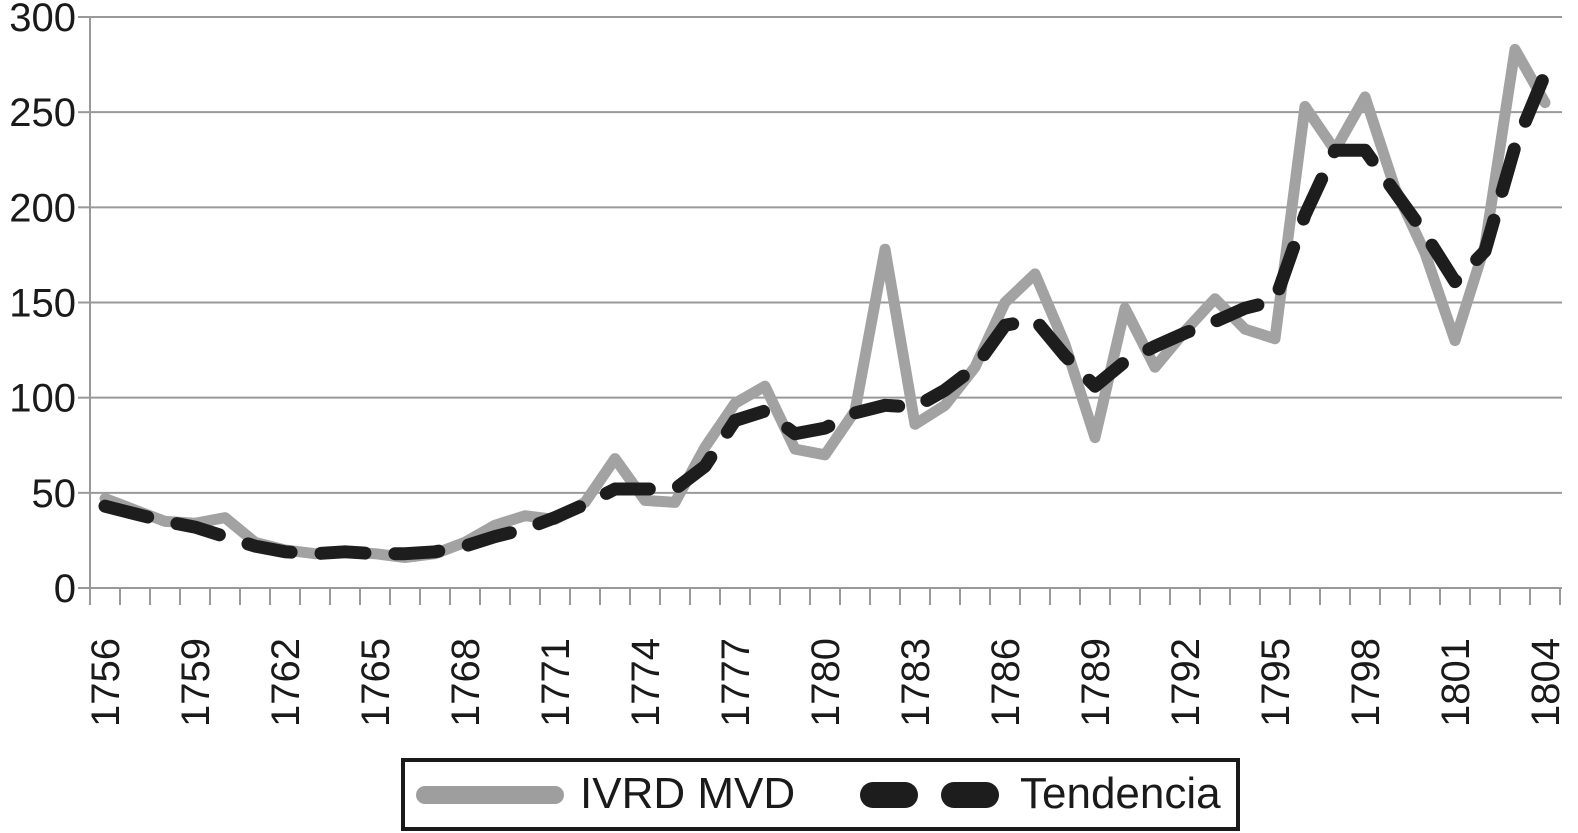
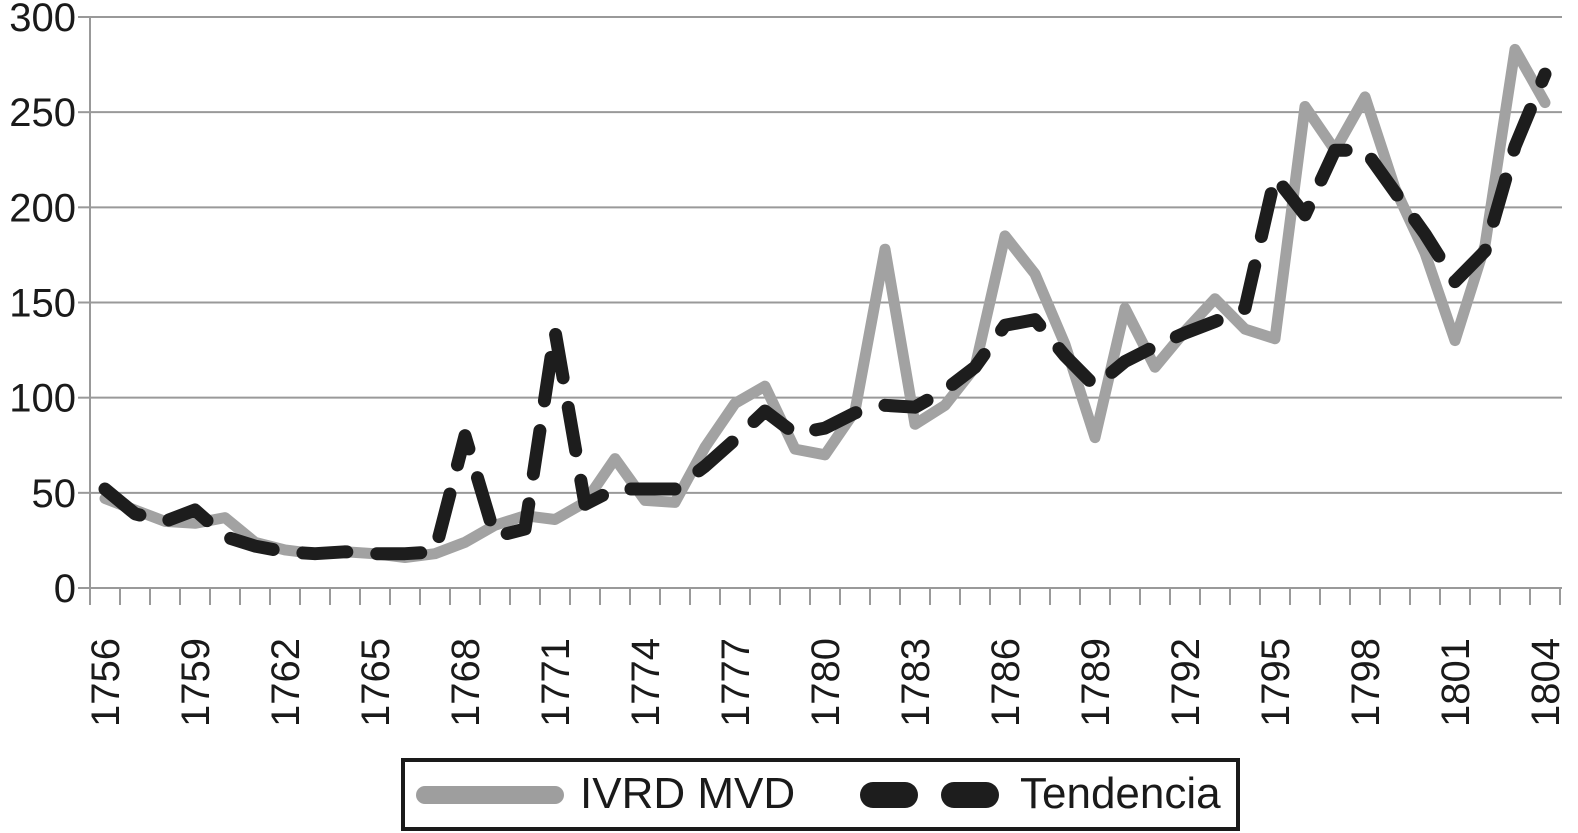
Tendencia/1756: 43 -> 52
Tendencia/1759: 32 -> 41
Tendencia/1768: 22 -> 80
Tendencia/1771: 37 -> 135
Tendencia/1777: 88 -> 78
IVRD MVD/1786: 150 -> 185
Tendencia/1795: 151 -> 216
